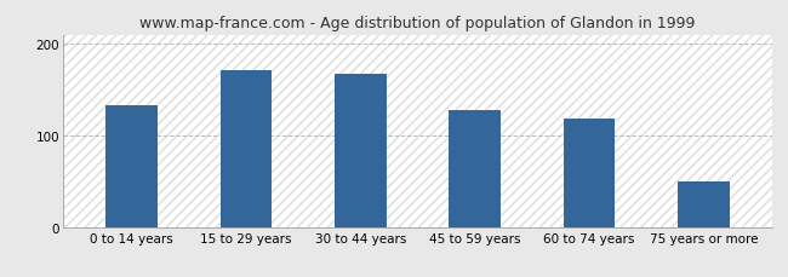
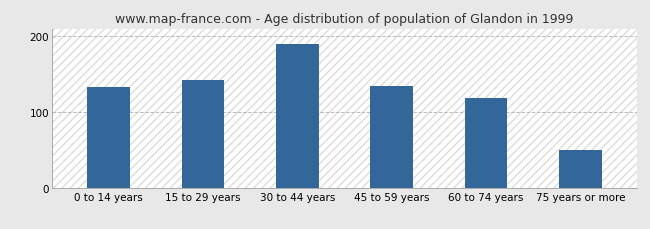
15 to 29 years: 172 -> 143
30 to 44 years: 168 -> 190
45 to 59 years: 128 -> 135
